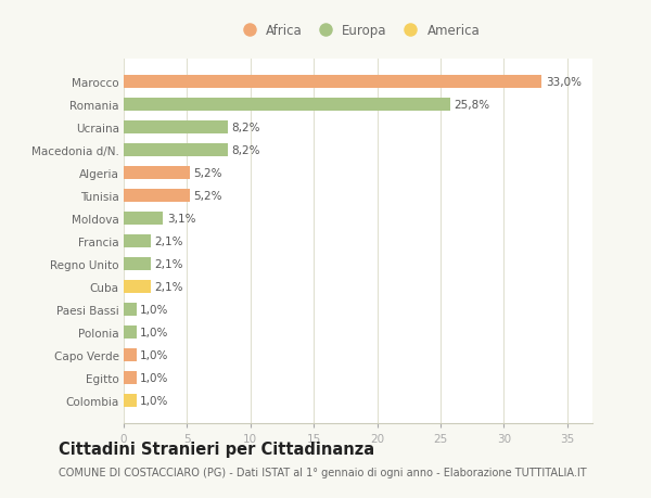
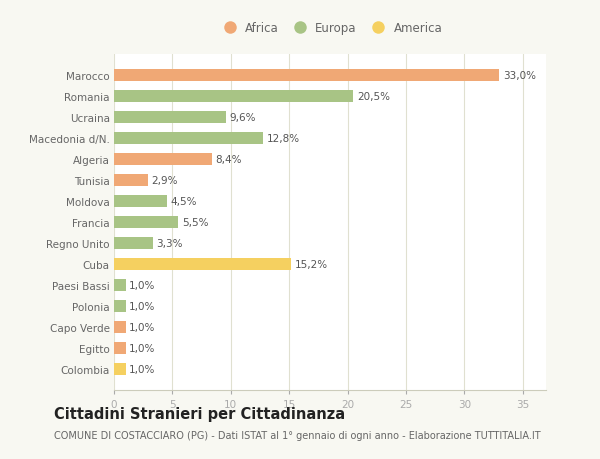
Romania: 25,8% -> 20,5%
Ucraina: 8,2% -> 9,6%
Macedonia d/N.: 8,2% -> 12,8%
Algeria: 5,2% -> 8,4%
Tunisia: 5,2% -> 2,9%
Moldova: 3,1% -> 4,5%
Francia: 2,1% -> 5,5%
Regno Unito: 2,1% -> 3,3%
Cuba: 2,1% -> 15,2%
